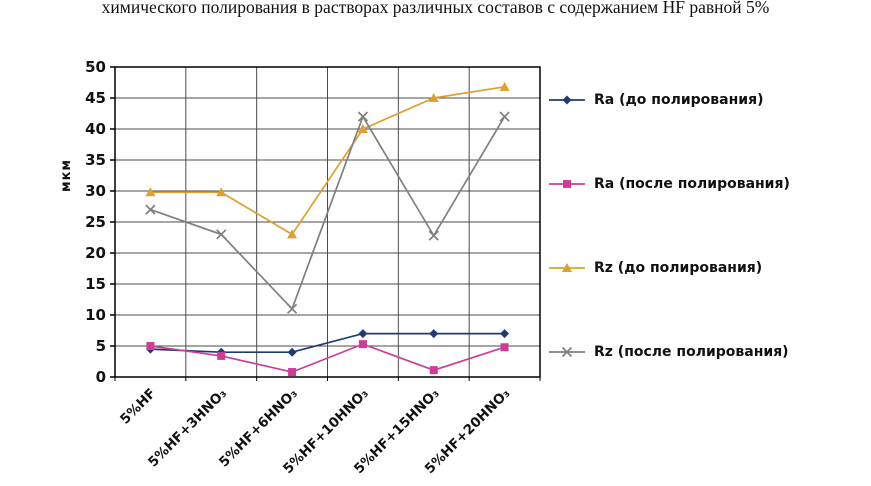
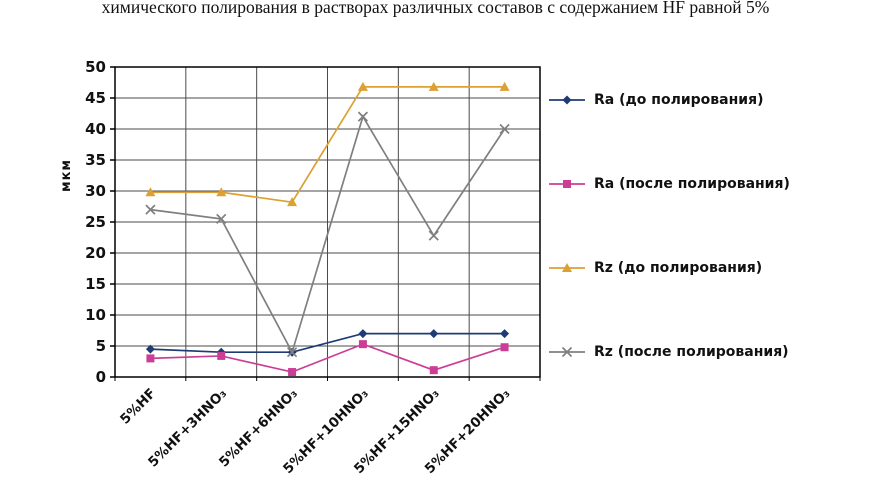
Ra (после полирования)/5%HF: 5 -> 3
Rz (после полирования)/5%HF+3HNO₃: 23 -> 26
Rz (до полирования)/5%HF+6HNO₃: 23 -> 28
Rz (после полирования)/5%HF+6HNO₃: 11 -> 4
Rz (до полирования)/5%HF+10HNO₃: 40 -> 47
Rz (до полирования)/5%HF+15HNO₃: 45 -> 47
Rz (после полирования)/5%HF+20HNO₃: 42 -> 40
